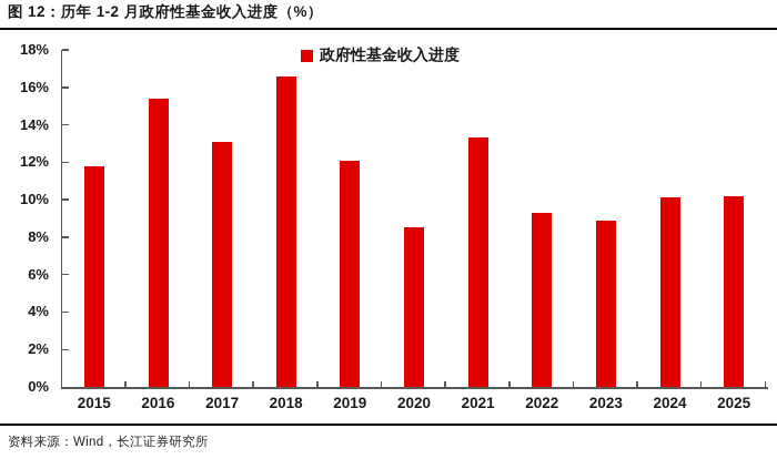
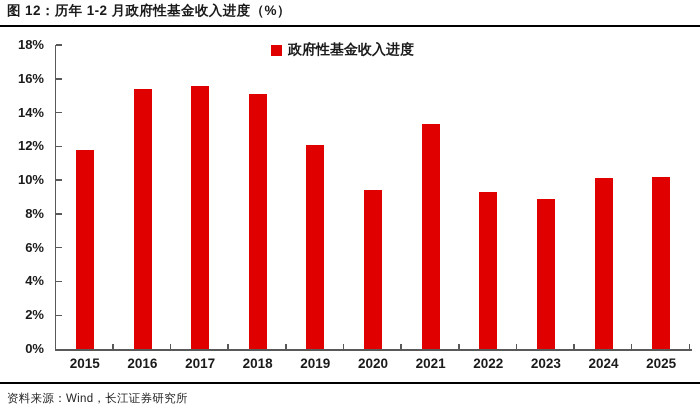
2017: 13.1% -> 15.6%
2018: 16.6% -> 15.1%
2020: 8.5% -> 9.4%
